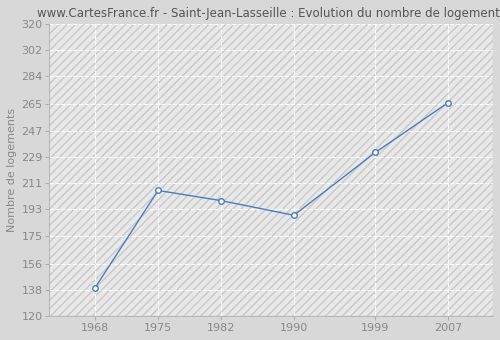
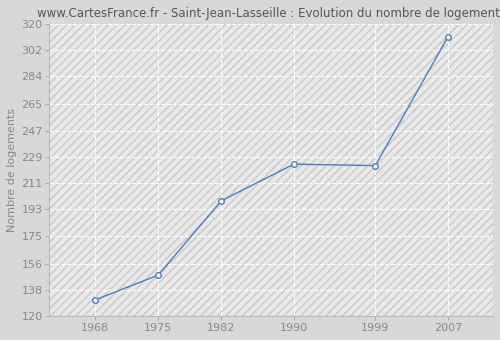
1968: 139 -> 131
1975: 206 -> 148
1990: 189 -> 224
1999: 232 -> 223
2007: 266 -> 311
